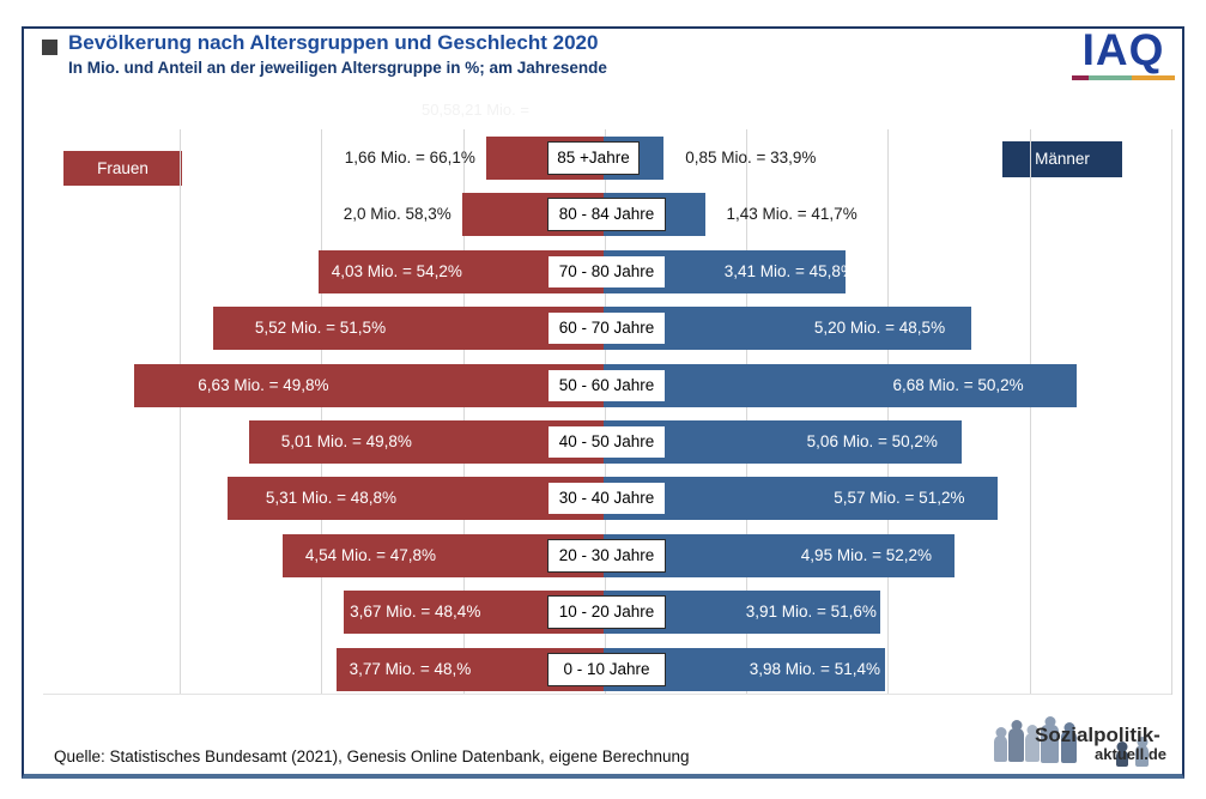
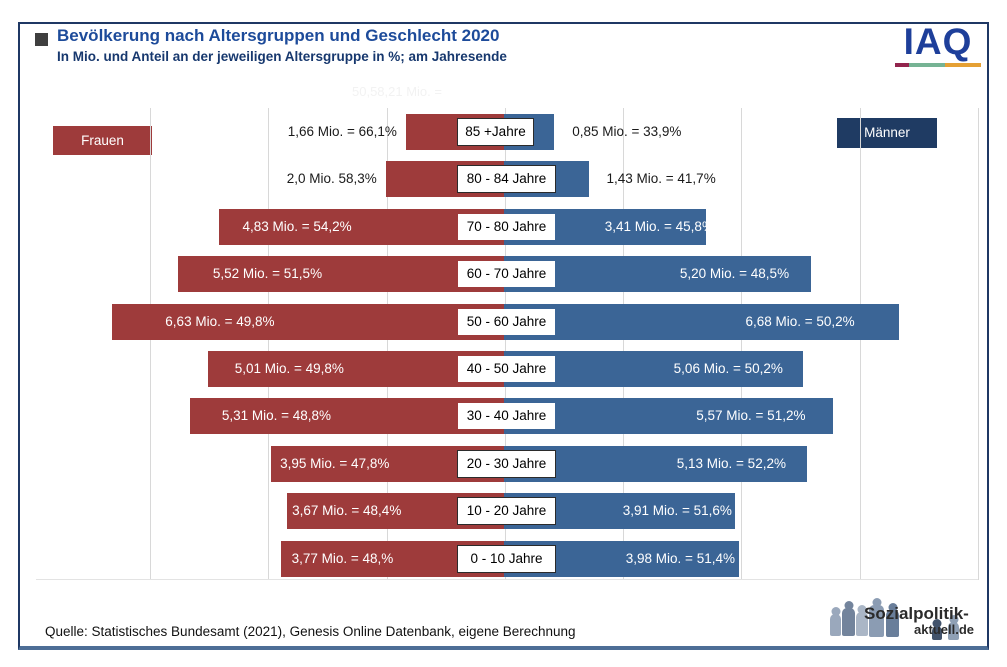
Frauen/70 - 80 Jahre: 4,03 -> 4,83
Frauen/20 - 30 Jahre: 4,54 -> 3,95
Männer/20 - 30 Jahre: 4,95 -> 5,13
